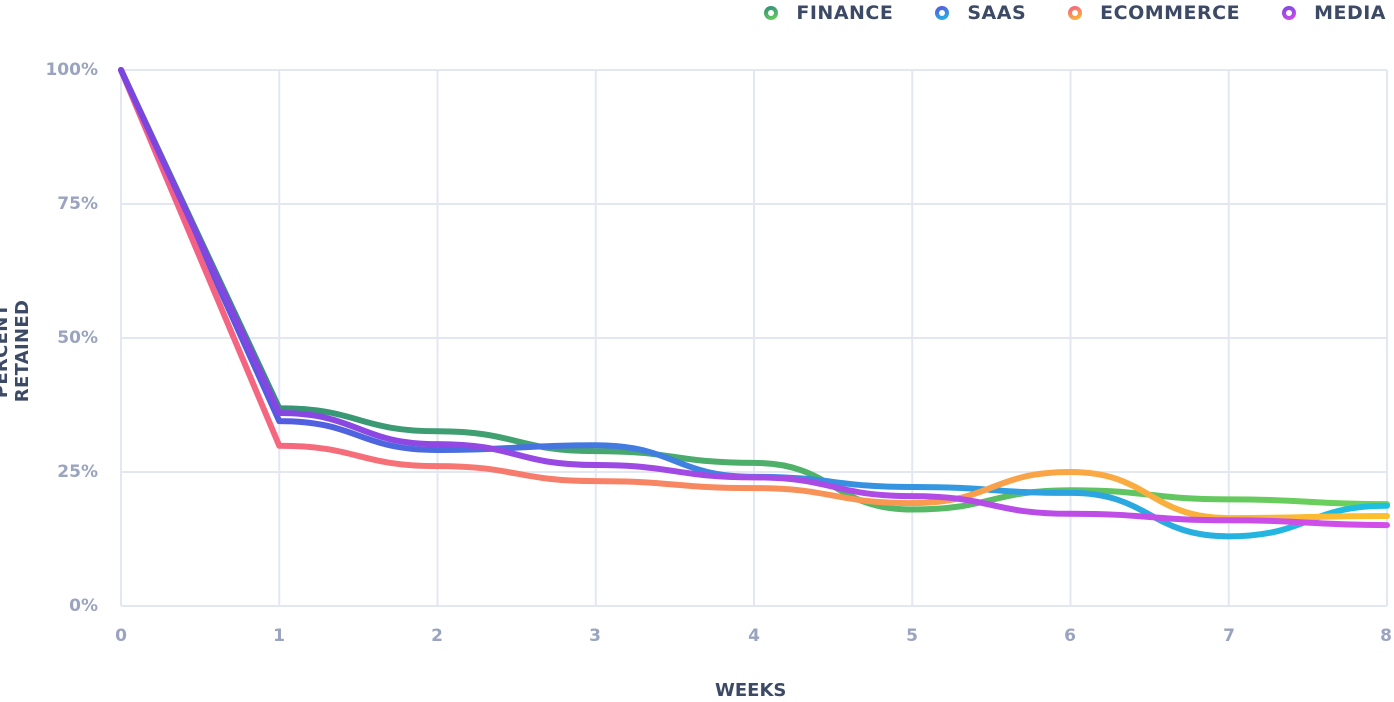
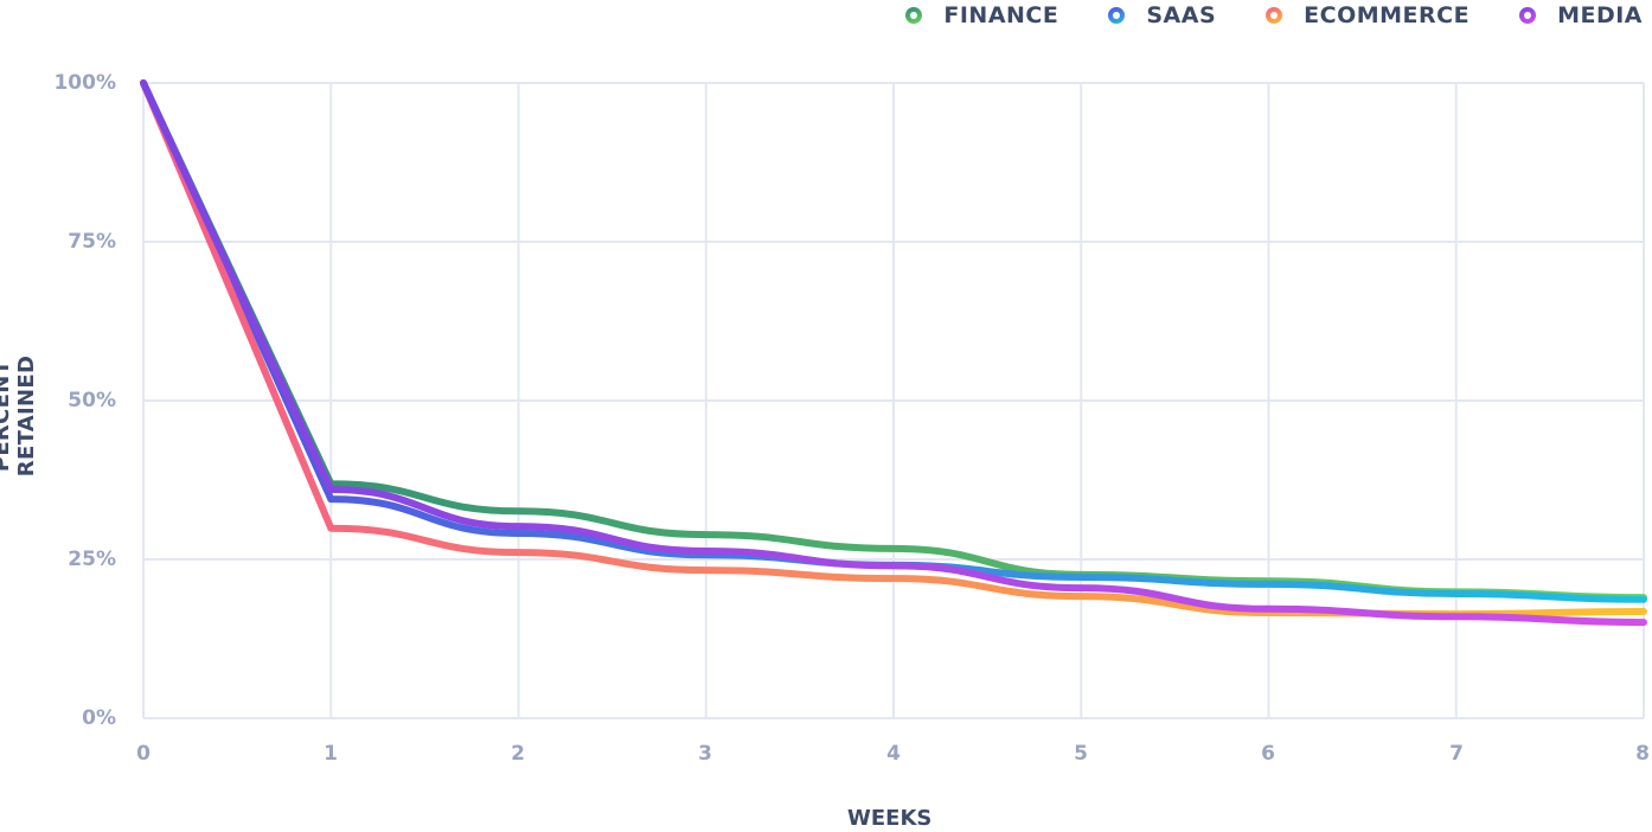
SAAS/3: 30% -> 26%
FINANCE/5: 18% -> 23%
ECOMMERCE/6: 25% -> 17%
SAAS/7: 13% -> 20%
